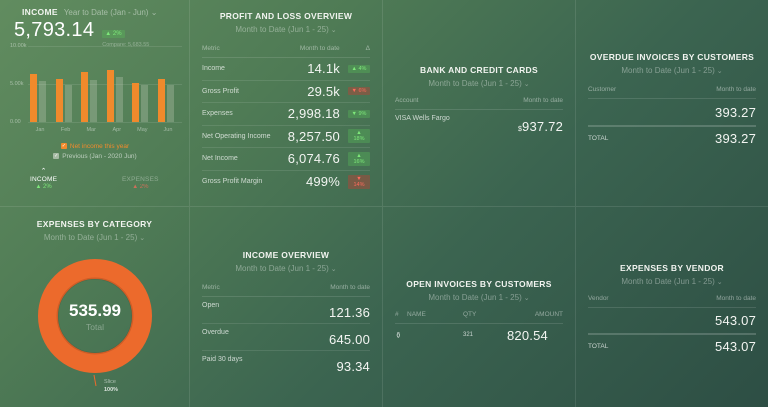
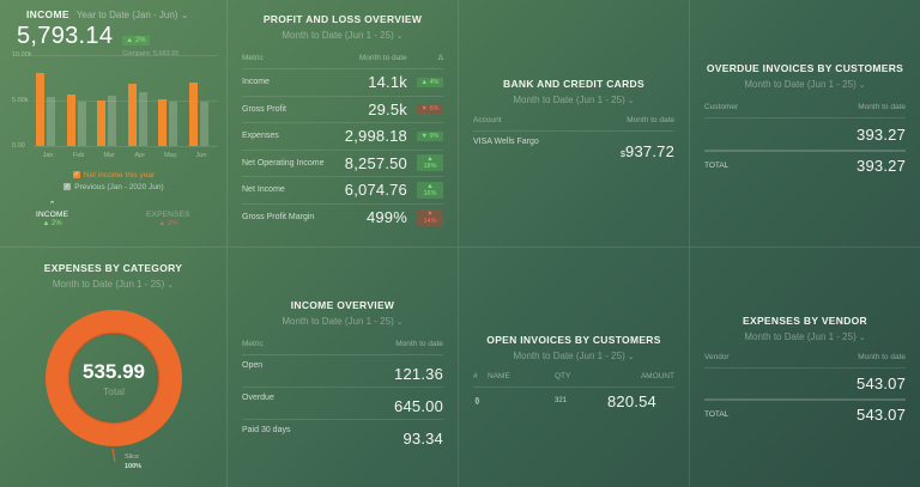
Net income this year/Jan: 6k -> 8k
Net income this year/Mar: 7k -> 5k
Net income this year/Jun: 6k -> 7k
